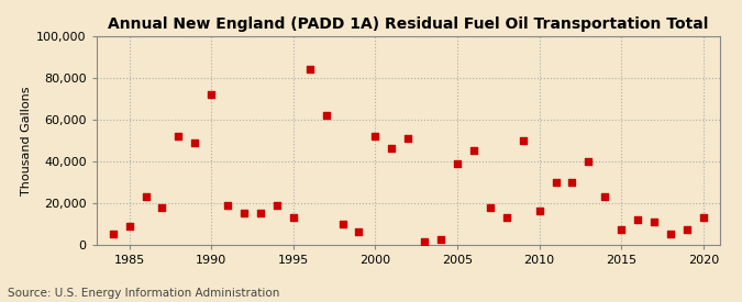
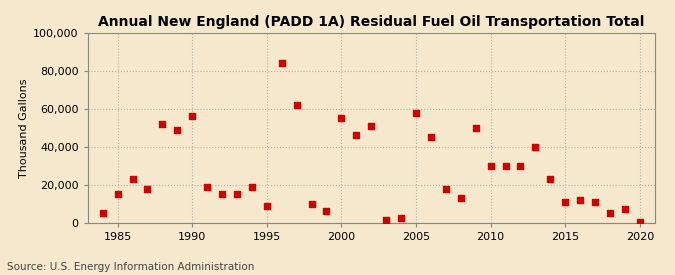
1985: 9,000 -> 15,000
1990: 72,000 -> 56,000
1995: 13,000 -> 9,000
2000: 52,000 -> 55,000
2005: 39,000 -> 58,000
2010: 16,000 -> 30,000
2015: 7,000 -> 11,000
2020: 13,000 -> 0
